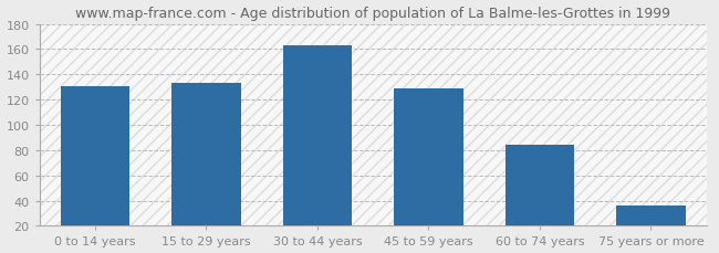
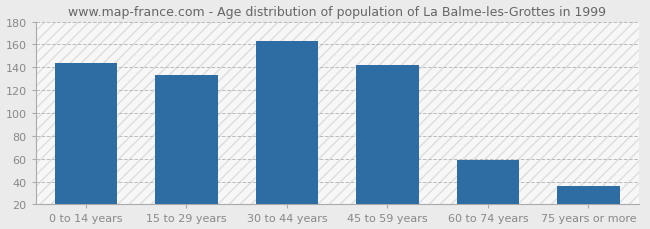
0 to 14 years: 131 -> 144
45 to 59 years: 129 -> 142
60 to 74 years: 84 -> 59
